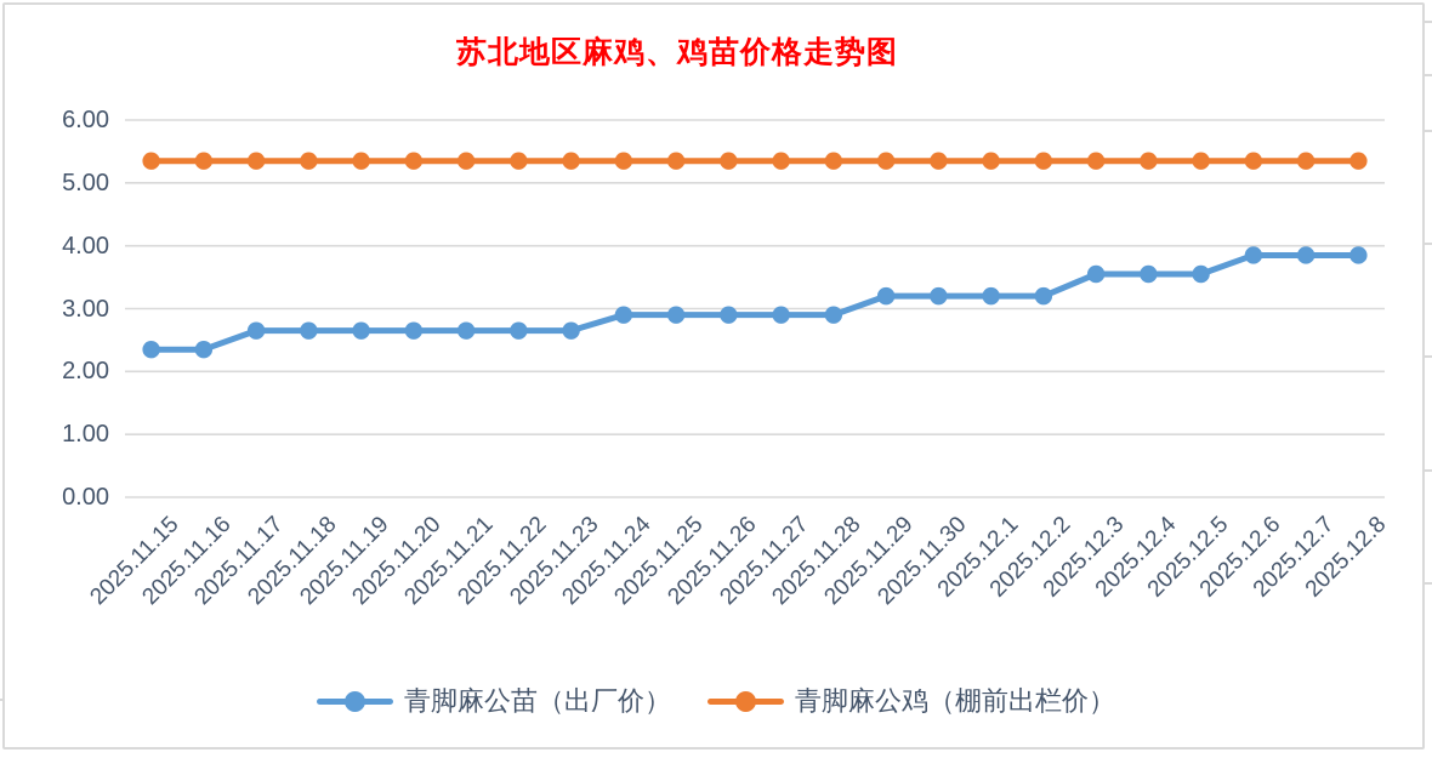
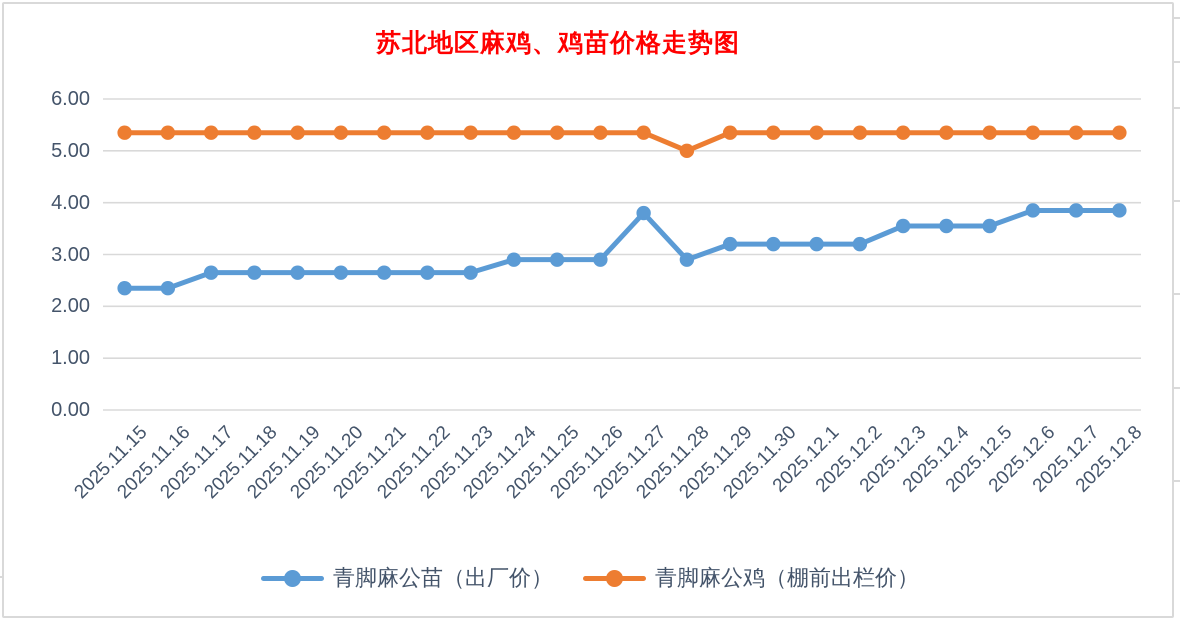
青脚麻公苗（出厂价）/2025.11.27: 2.9 -> 3.8
青脚麻公鸡（棚前出栏价）/2025.11.28: 5.3 -> 5.0
